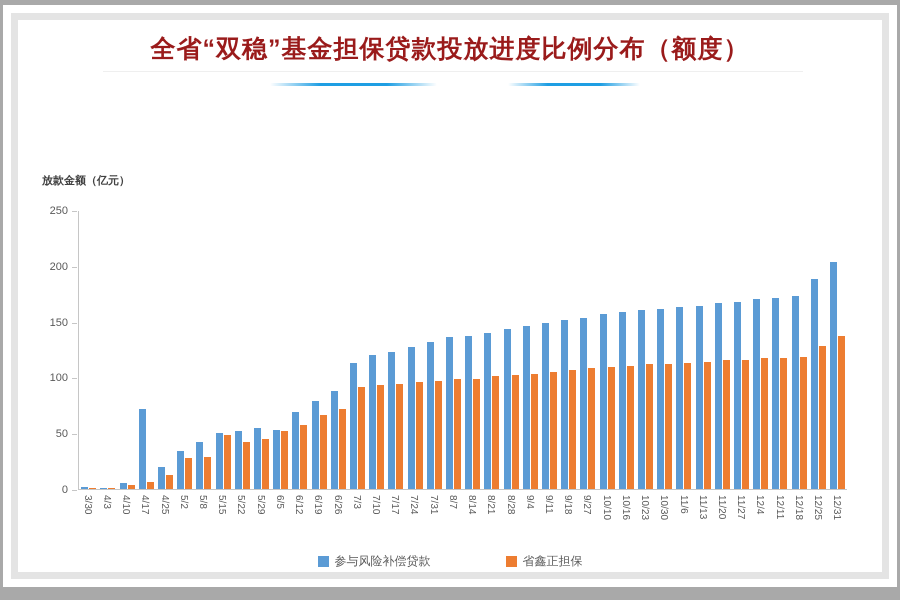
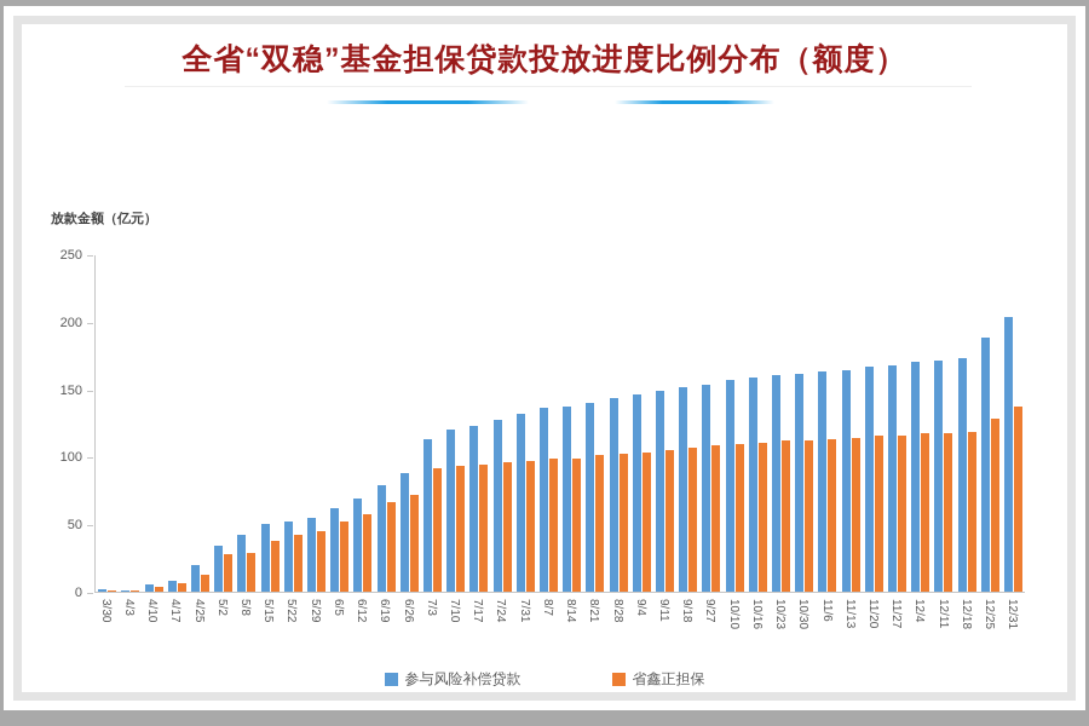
参与风险补偿贷款/4/17: 72 -> 8
省鑫正担保/5/15: 48 -> 38
参与风险补偿贷款/6/5: 53 -> 62
